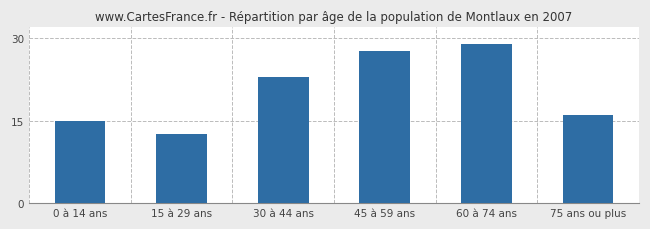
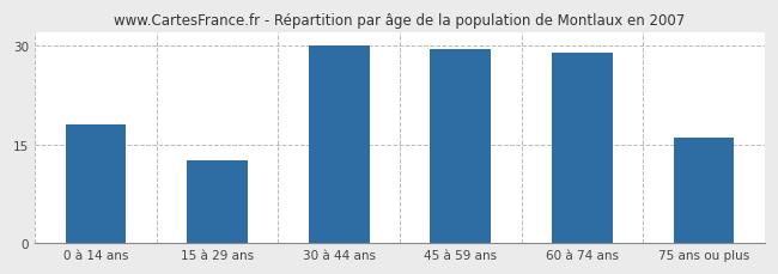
0 à 14 ans: 15.0 -> 18.0
30 à 44 ans: 23.0 -> 30.0
45 à 59 ans: 27.6 -> 29.5
